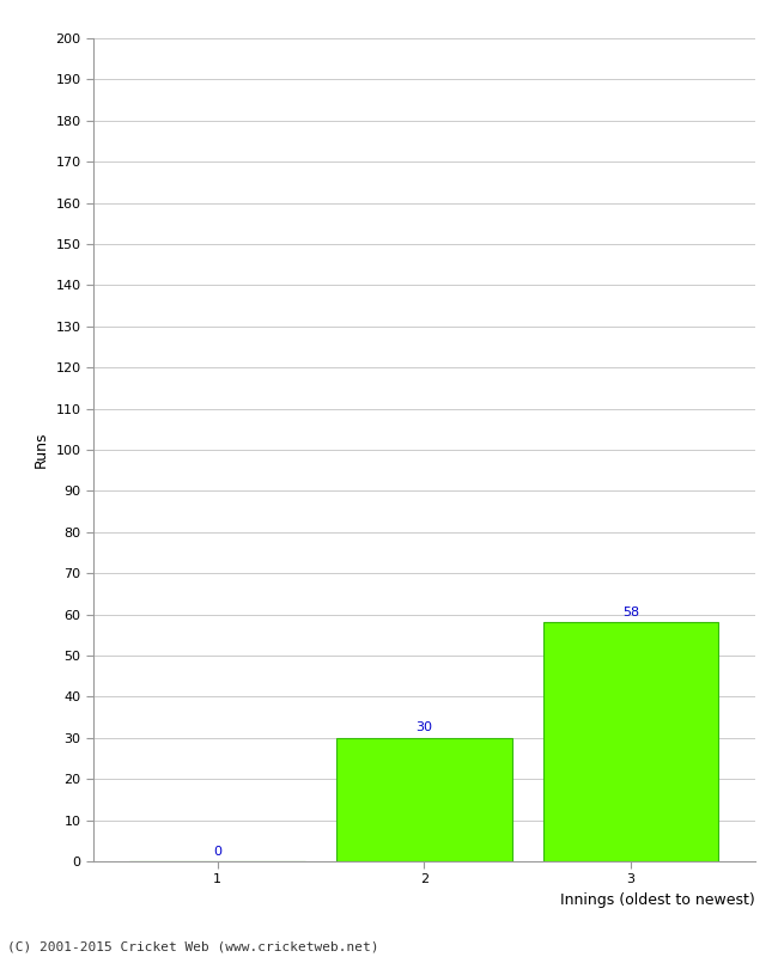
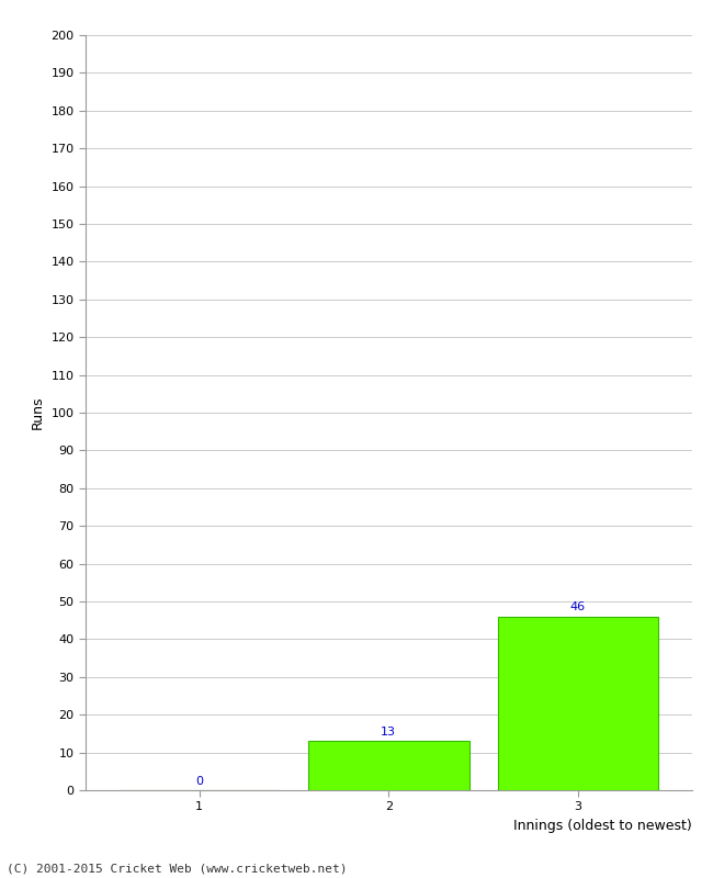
2: 30 -> 13
3: 58 -> 46
